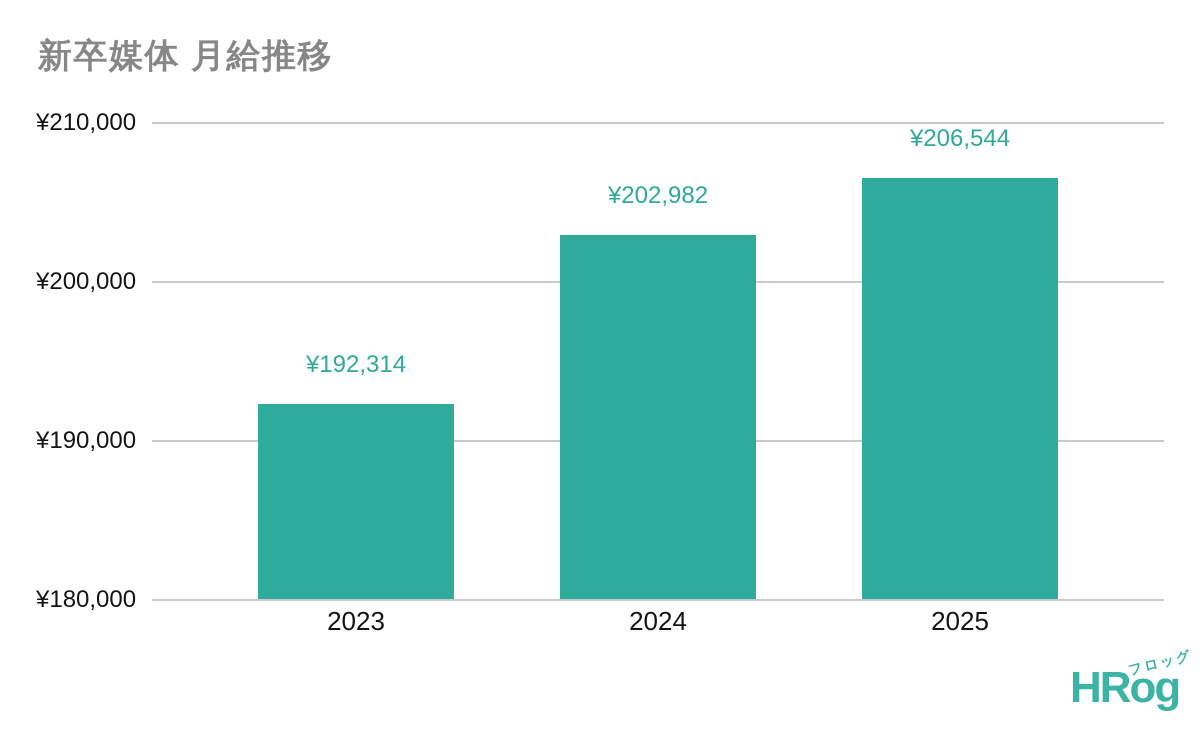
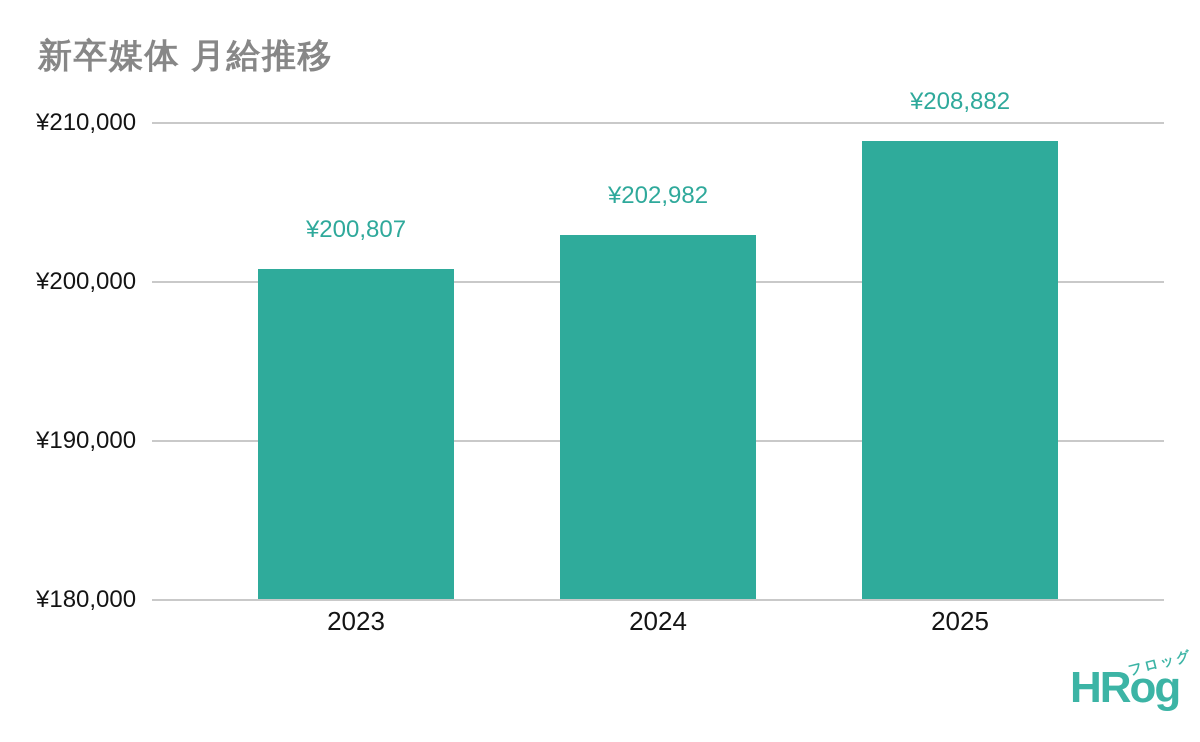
2023: ¥192,314 -> ¥200,807
2025: ¥206,544 -> ¥208,882
